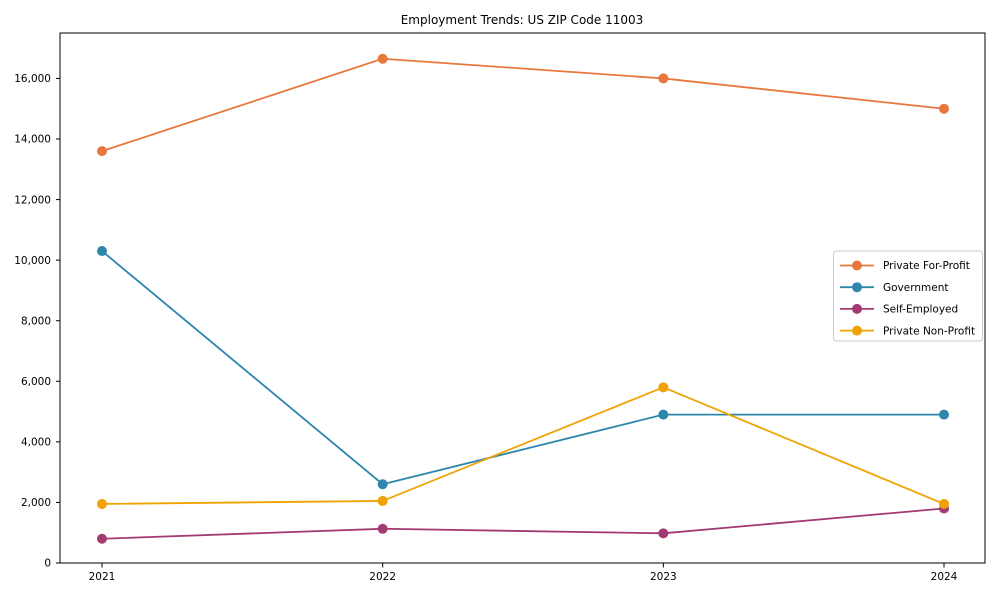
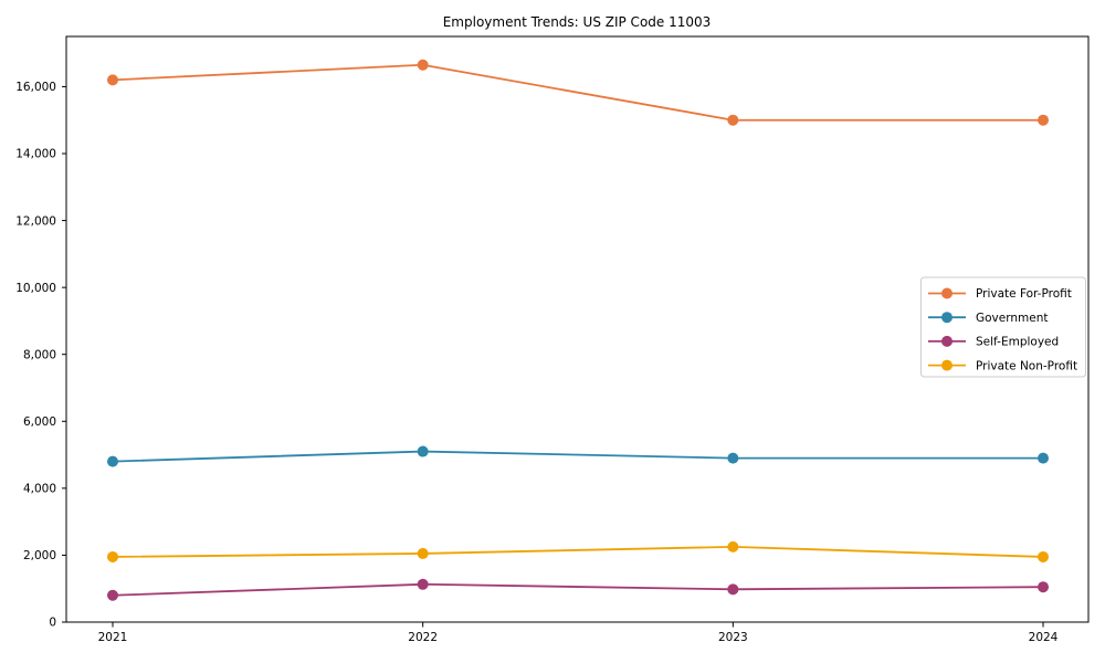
Private For-Profit/2021: 13600 -> 16200
Government/2021: 10300 -> 4800
Government/2022: 2600 -> 5100
Private For-Profit/2023: 16000 -> 15000
Private Non-Profit/2023: 5800 -> 2200
Self-Employed/2024: 1800 -> 1000
